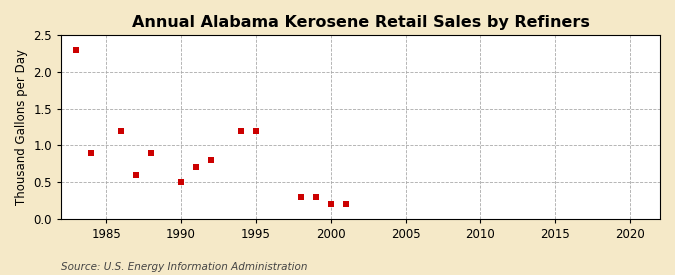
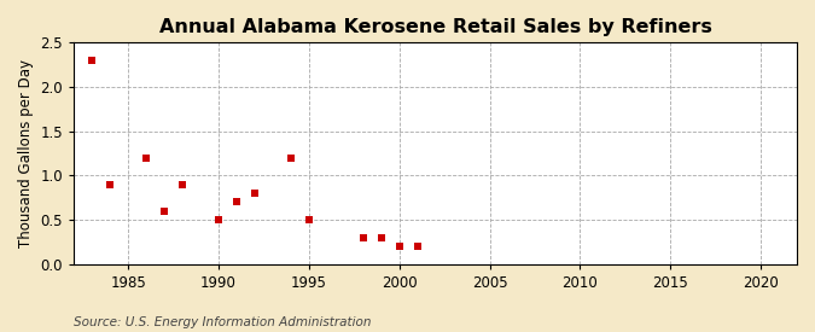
1995: 1.2 -> 0.5
